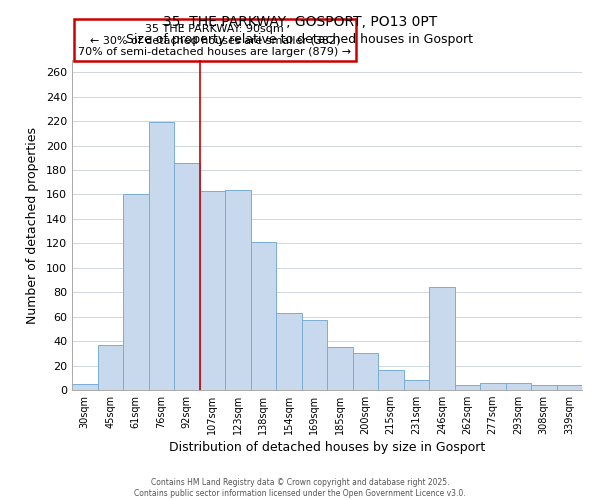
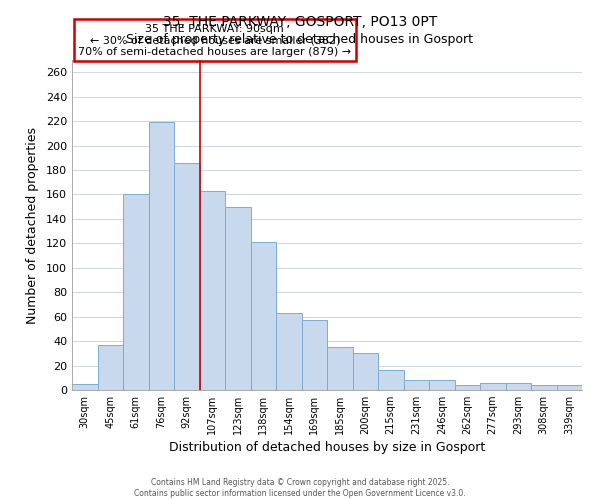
123sqm: 164 -> 150
246sqm: 84 -> 8
